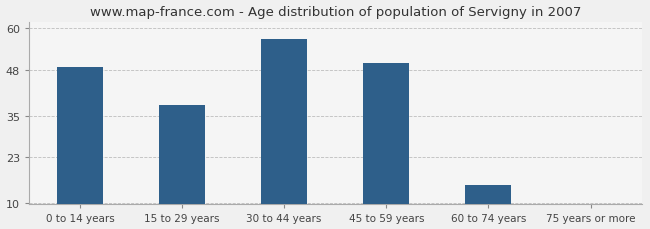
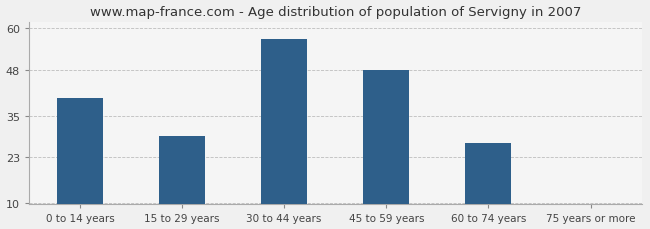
0 to 14 years: 49 -> 40
15 to 29 years: 38 -> 29
45 to 59 years: 50 -> 48
60 to 74 years: 15 -> 27
